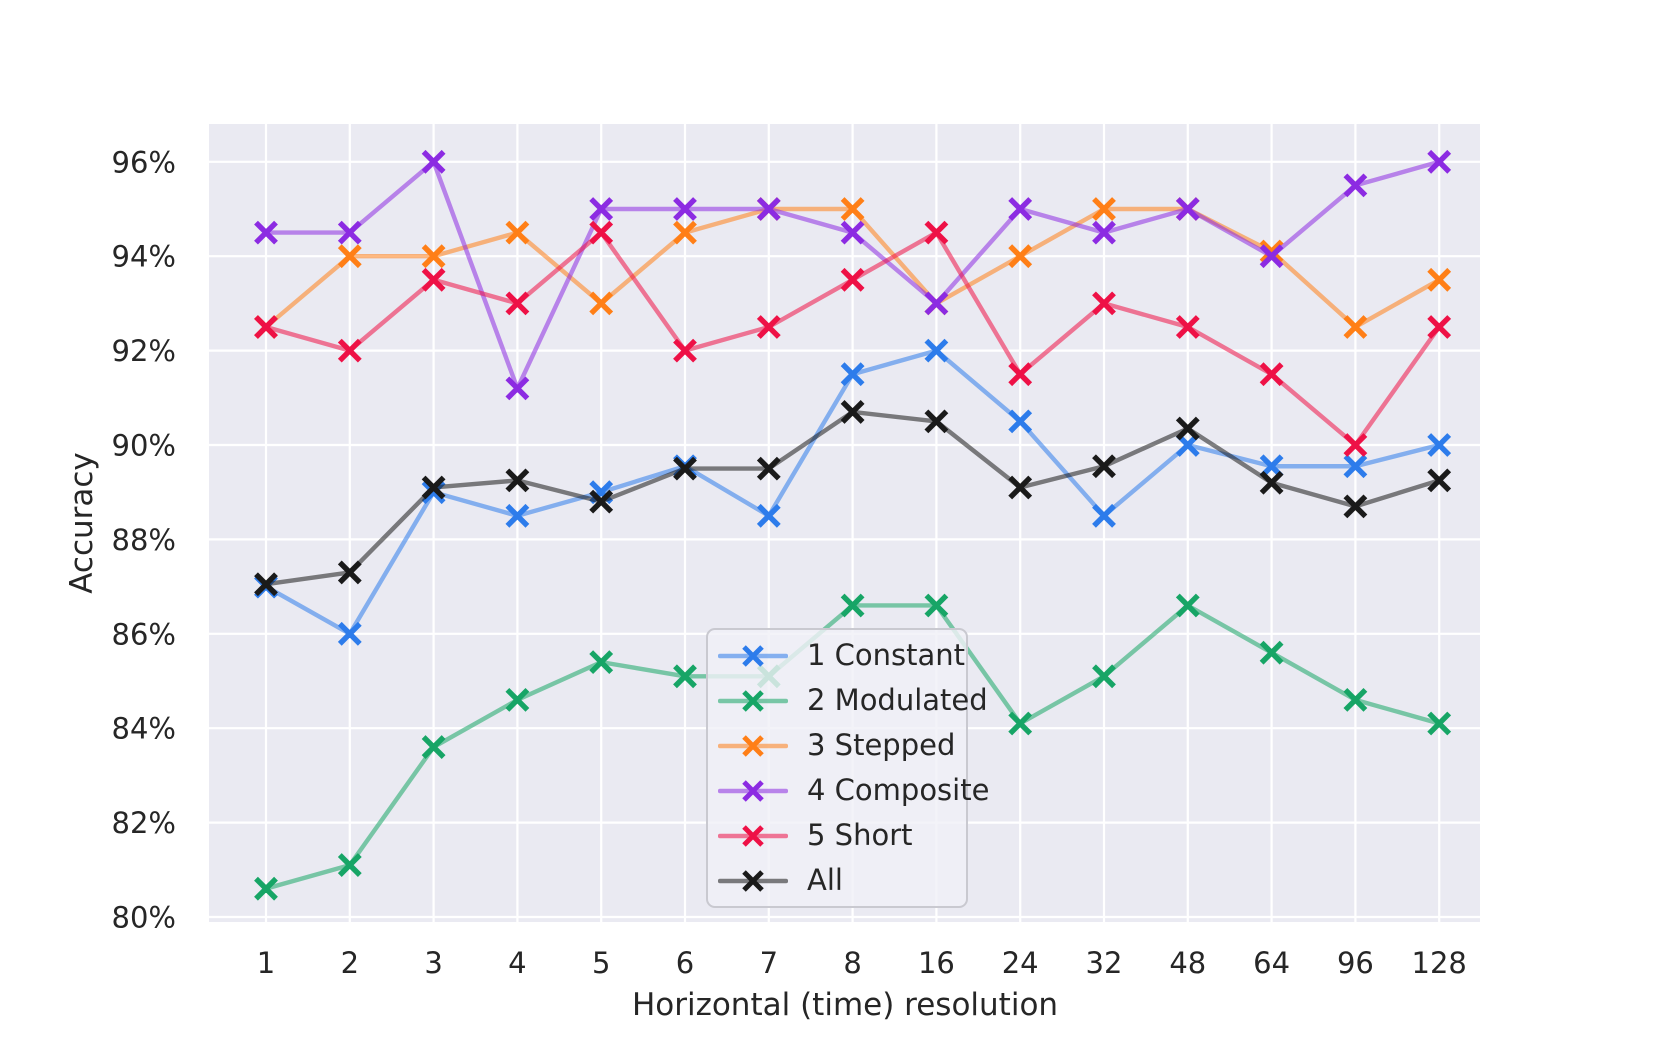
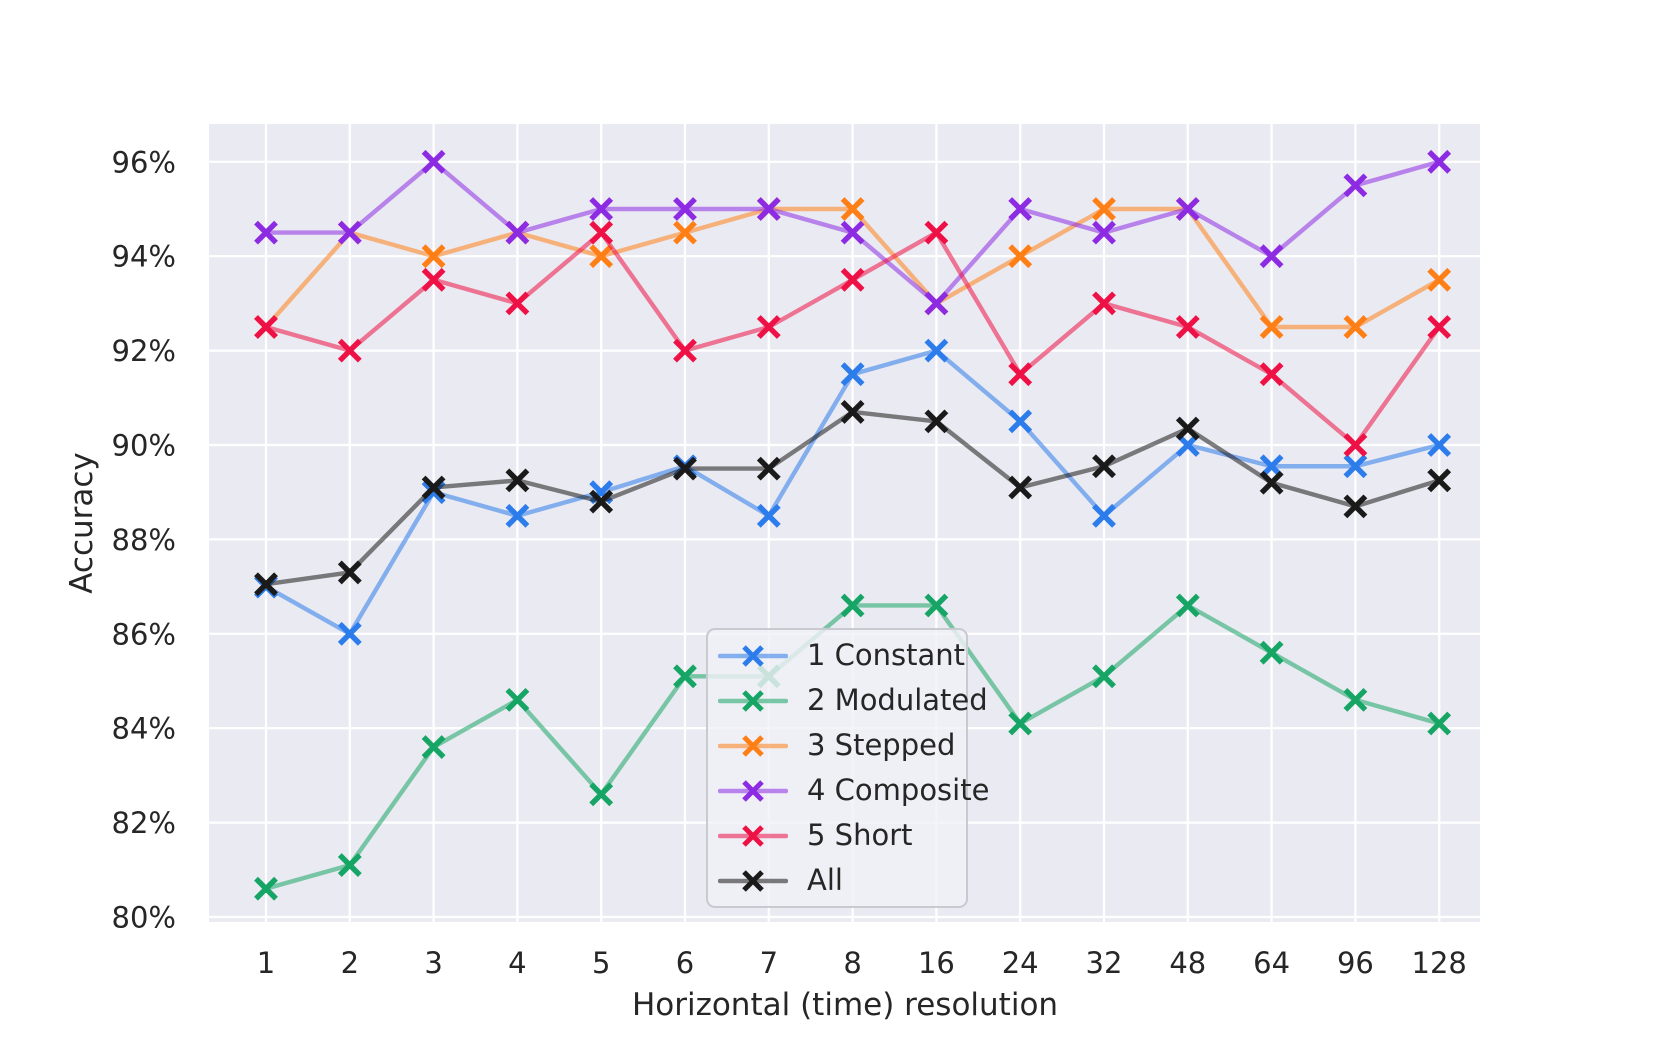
3 Stepped/2: 94.0% -> 94.5%
4 Composite/4: 91.2% -> 94.5%
2 Modulated/5: 85.4% -> 82.6%
3 Stepped/5: 93.0% -> 94.0%
3 Stepped/64: 94.1% -> 92.5%
